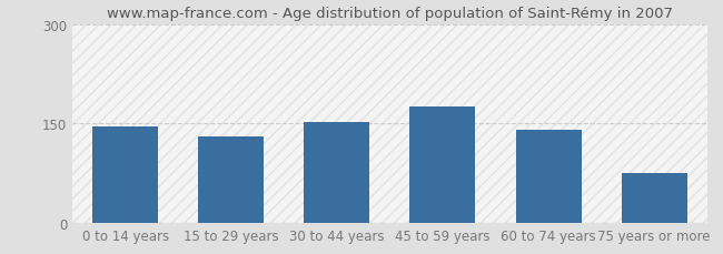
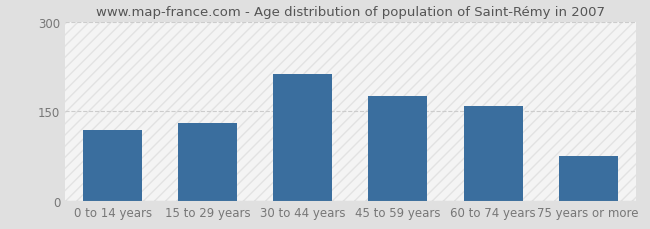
0 to 14 years: 145 -> 118
30 to 44 years: 152 -> 212
60 to 74 years: 140 -> 158
